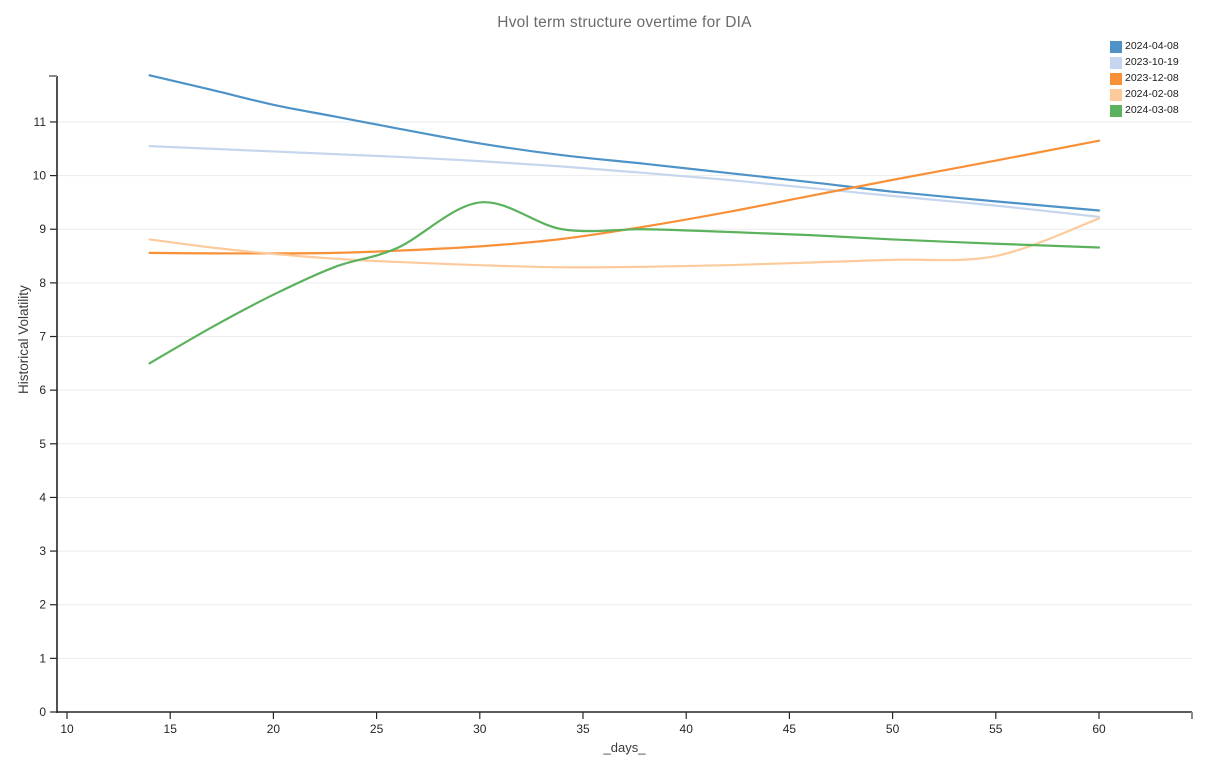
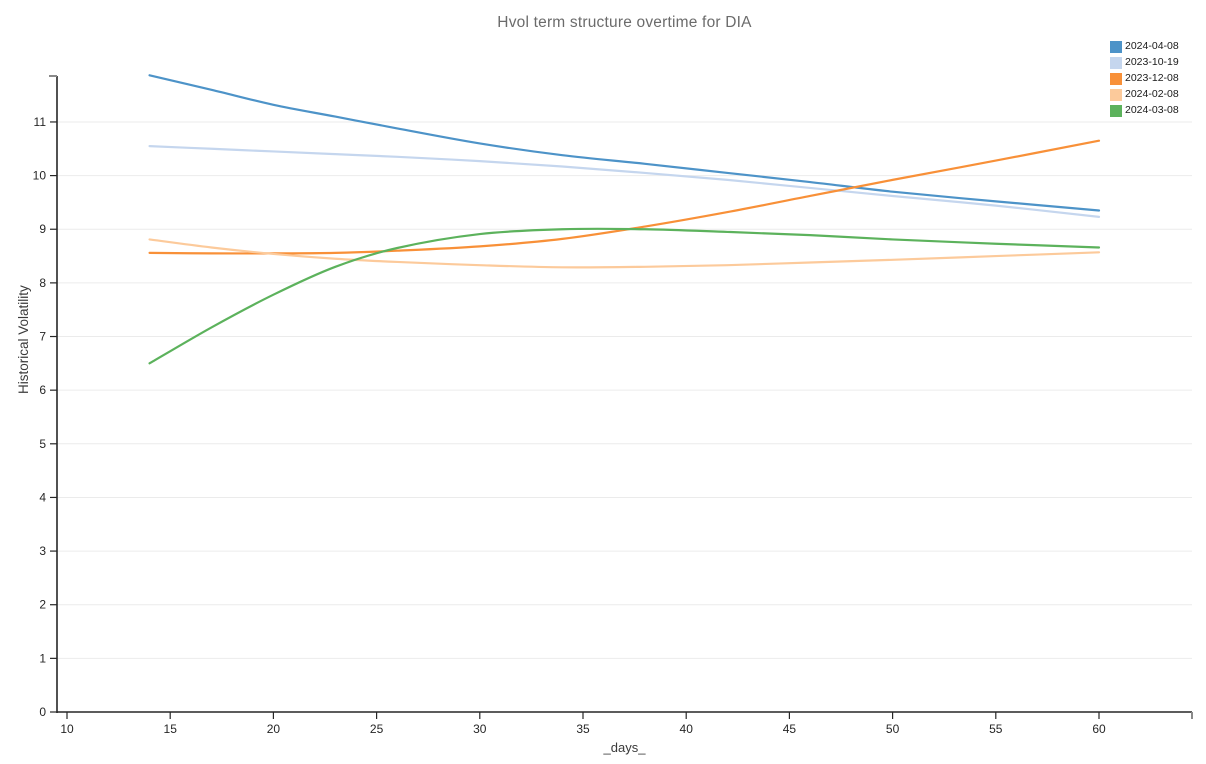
2024-03-08/30: 9.5 -> 8.9
2024-02-08/60: 9.2 -> 8.6
